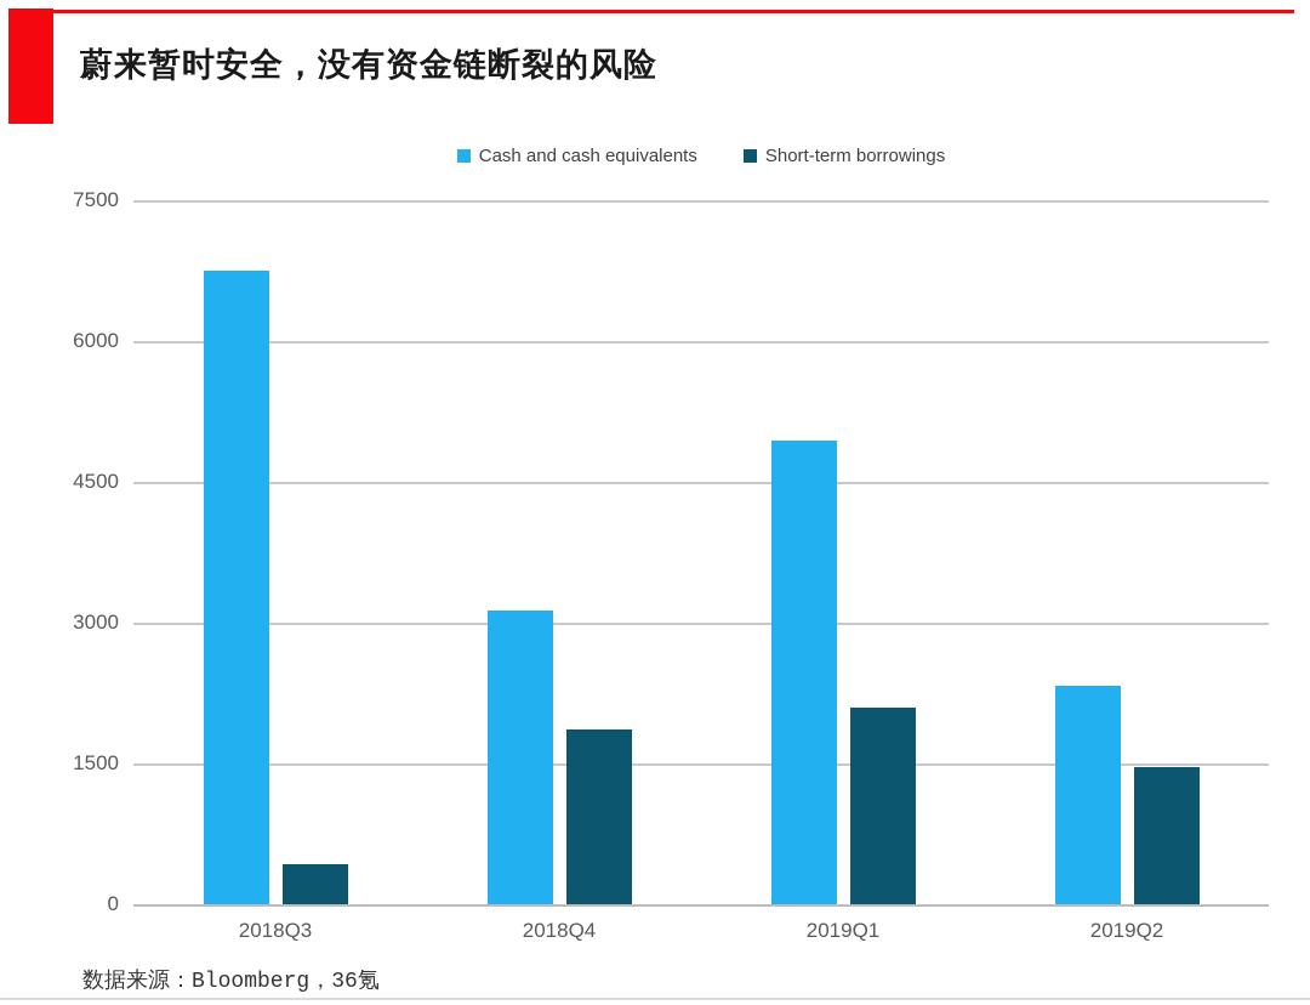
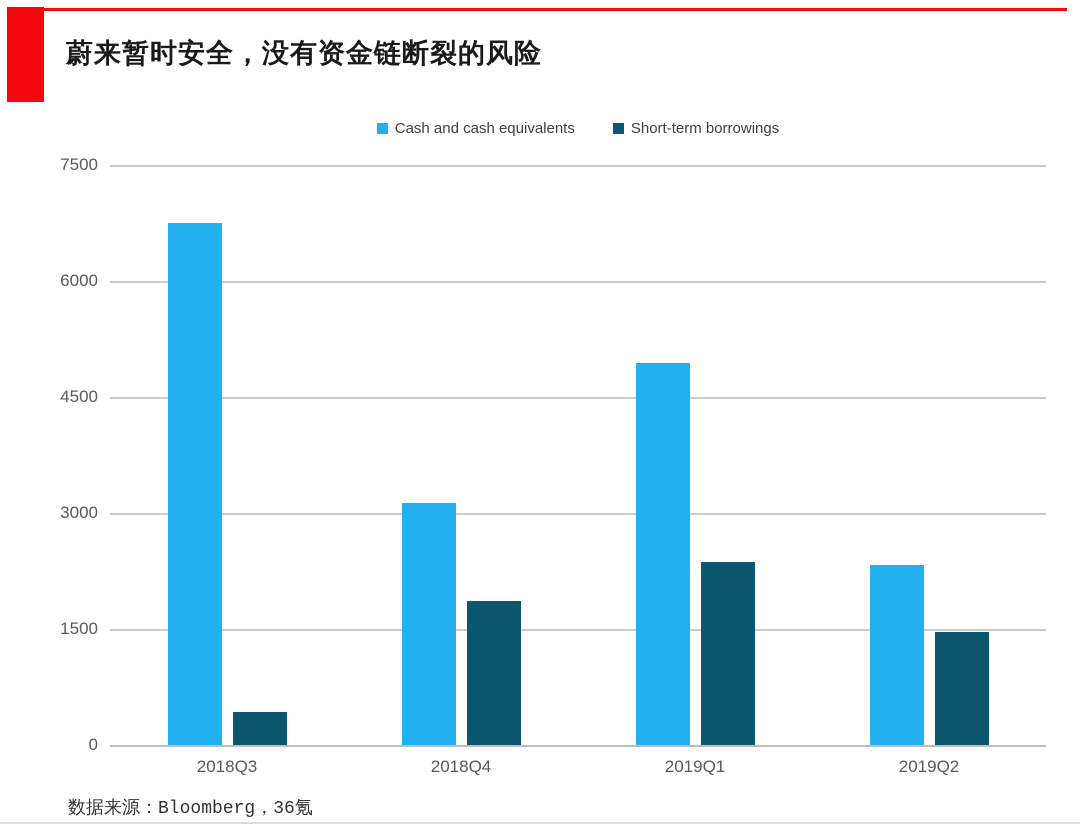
Short-term borrowings/2019Q1: 2100 -> 2400
